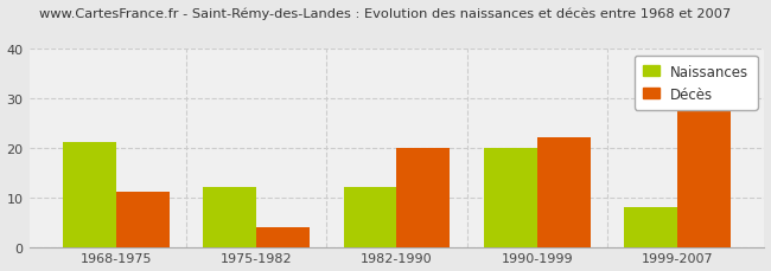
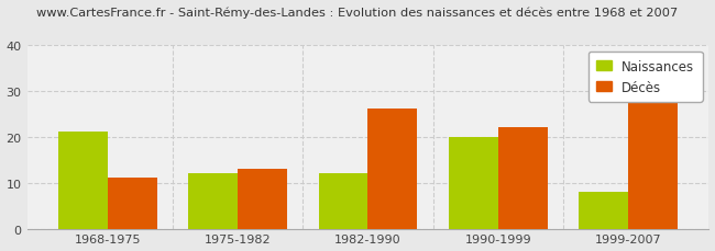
Décès/1975-1982: 4 -> 13
Décès/1982-1990: 20 -> 26
